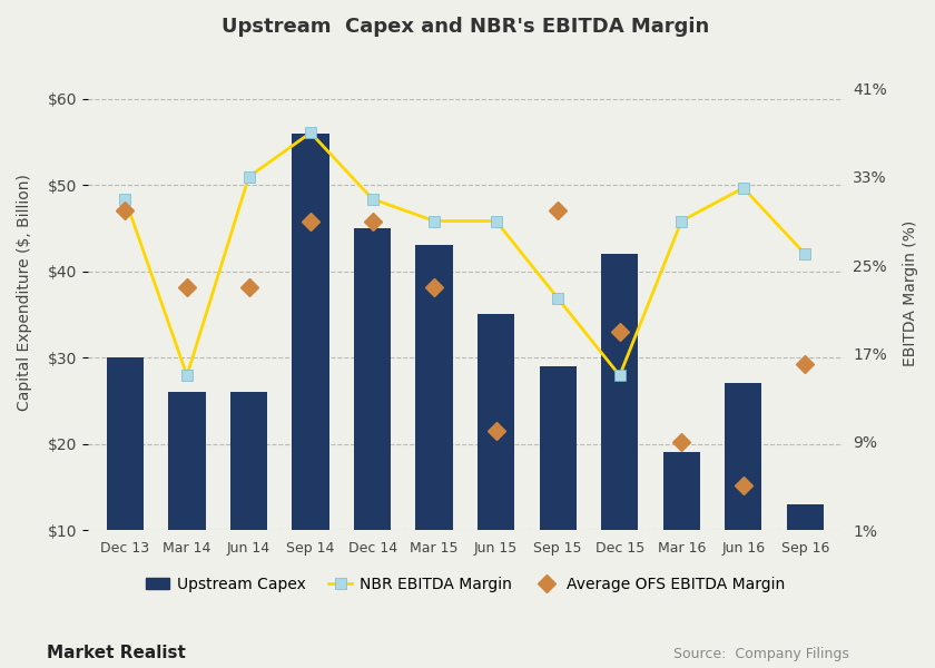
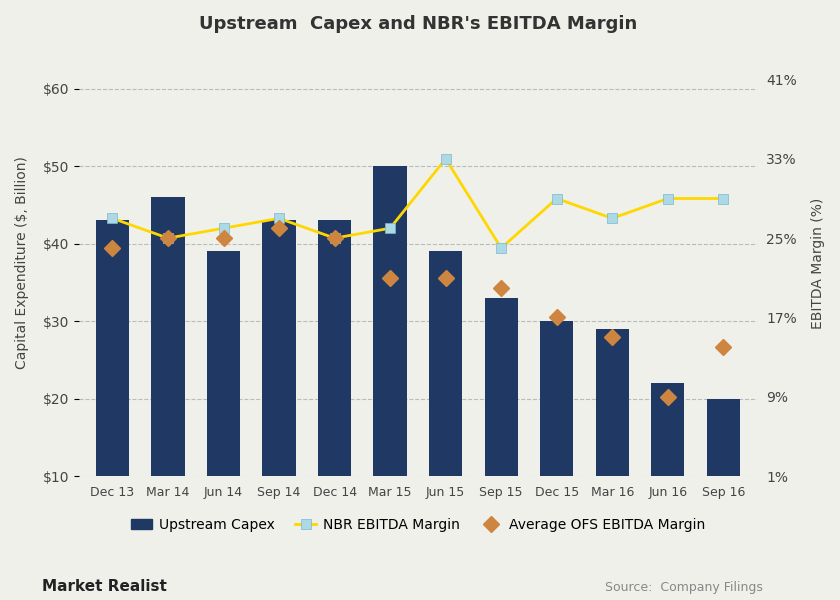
Upstream Capex/Dec 13: $30 -> $43
NBR EBITDA Margin/Dec 13: 31% -> 27%
Average OFS EBITDA Margin/Dec 13: 30% -> 24%
Upstream Capex/Mar 14: $26 -> $46
NBR EBITDA Margin/Mar 14: 15% -> 25%
Average OFS EBITDA Margin/Mar 14: 23% -> 25%
Upstream Capex/Jun 14: $26 -> $39
NBR EBITDA Margin/Jun 14: 33% -> 26%
Average OFS EBITDA Margin/Jun 14: 23% -> 25%
Upstream Capex/Sep 14: $56 -> $43
NBR EBITDA Margin/Sep 14: 37% -> 27%
Average OFS EBITDA Margin/Sep 14: 29% -> 26%
Upstream Capex/Dec 14: $45 -> $43
NBR EBITDA Margin/Dec 14: 31% -> 25%
Average OFS EBITDA Margin/Dec 14: 29% -> 25%
Upstream Capex/Mar 15: $43 -> $50
NBR EBITDA Margin/Mar 15: 29% -> 26%
Average OFS EBITDA Margin/Mar 15: 23% -> 21%
Upstream Capex/Jun 15: $35 -> $39
NBR EBITDA Margin/Jun 15: 29% -> 33%
Average OFS EBITDA Margin/Jun 15: 10% -> 21%
Upstream Capex/Sep 15: $29 -> $33
NBR EBITDA Margin/Sep 15: 22% -> 24%
Average OFS EBITDA Margin/Sep 15: 30% -> 20%
Upstream Capex/Dec 15: $42 -> $30
NBR EBITDA Margin/Dec 15: 15% -> 29%
Average OFS EBITDA Margin/Dec 15: 19% -> 17%
Upstream Capex/Mar 16: $19 -> $29
NBR EBITDA Margin/Mar 16: 29% -> 27%
Average OFS EBITDA Margin/Mar 16: 9% -> 15%
Upstream Capex/Jun 16: $27 -> $22
NBR EBITDA Margin/Jun 16: 32% -> 29%
Average OFS EBITDA Margin/Jun 16: 5% -> 9%
Upstream Capex/Sep 16: $13 -> $20
NBR EBITDA Margin/Sep 16: 26% -> 29%
Average OFS EBITDA Margin/Sep 16: 16% -> 14%
